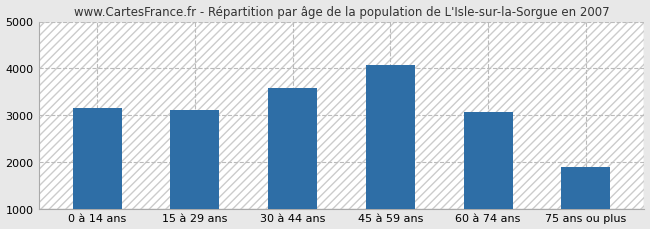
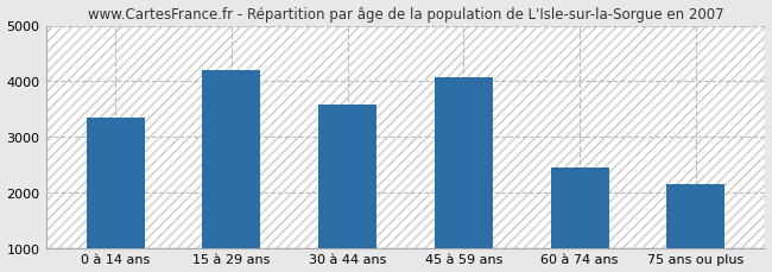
0 à 14 ans: 3150 -> 3350
15 à 29 ans: 3100 -> 4200
60 à 74 ans: 3070 -> 2450
75 ans ou plus: 1880 -> 2150
